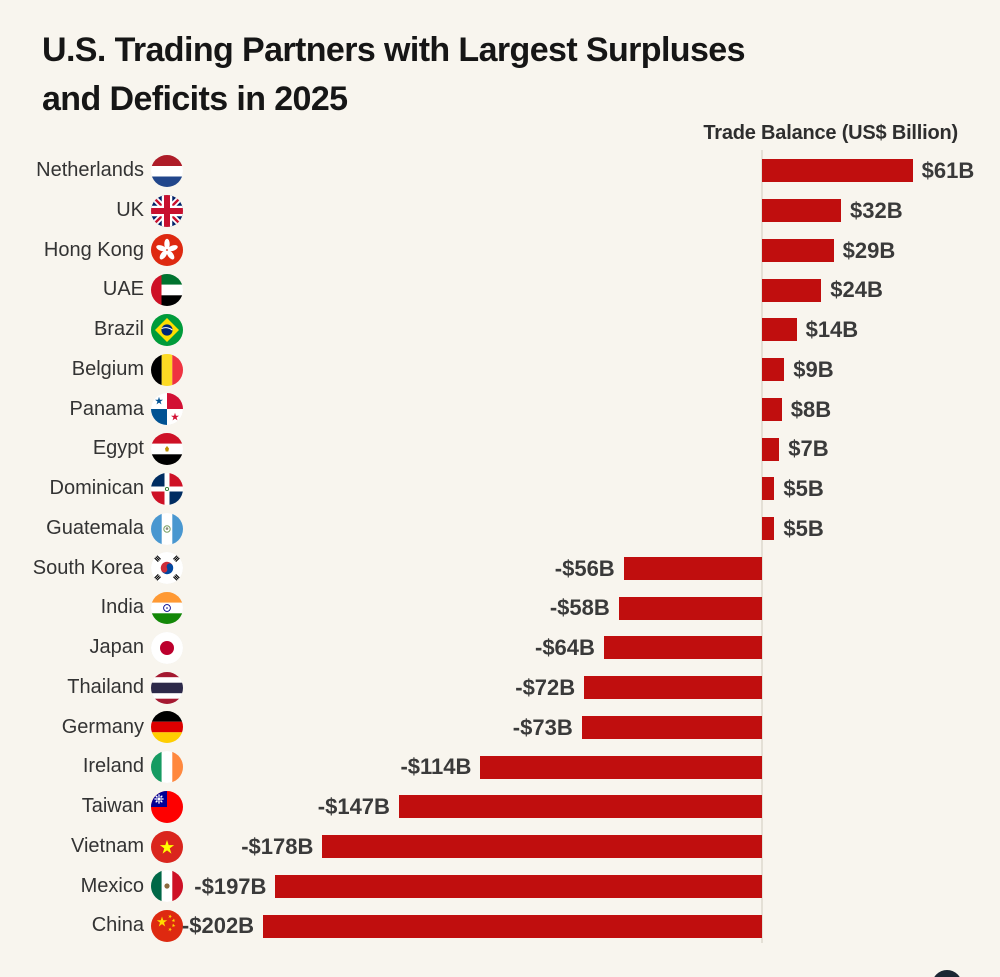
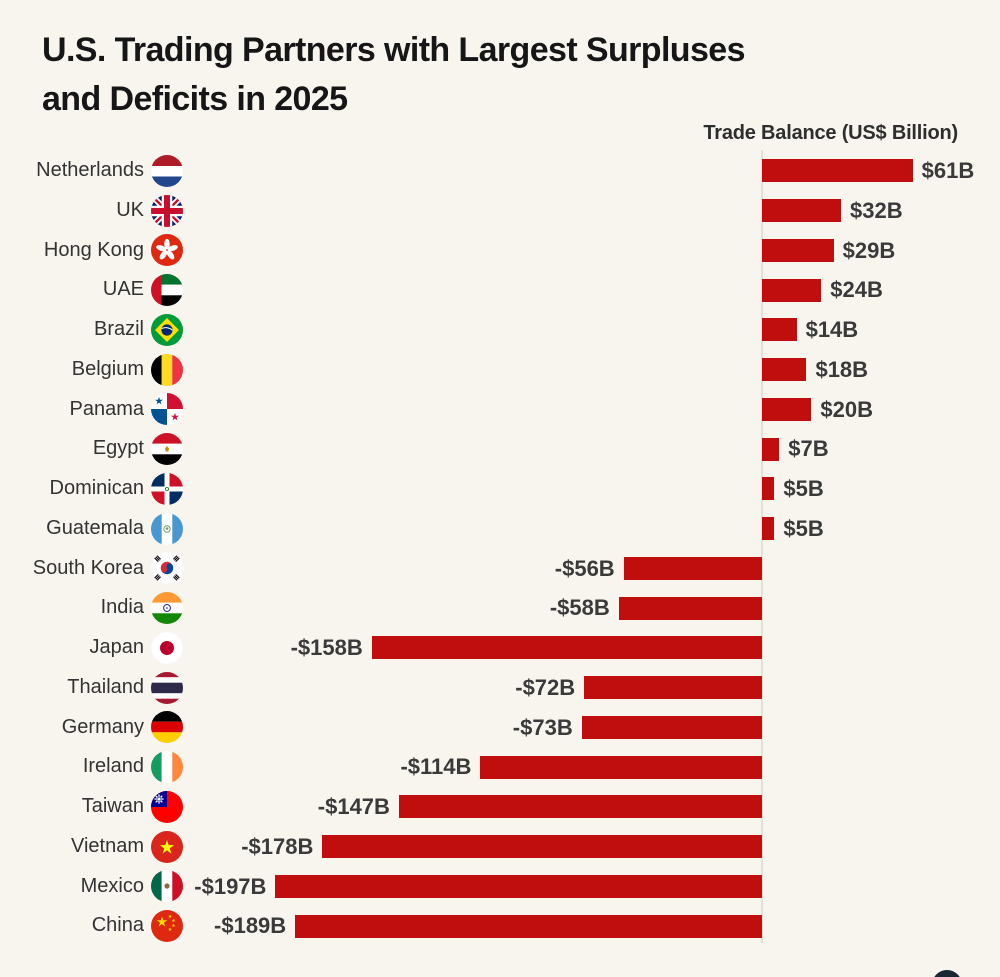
Belgium: $9B -> $18B
Panama: $8B -> $20B
Japan: -$64B -> -$158B
China: -$202B -> -$189B
